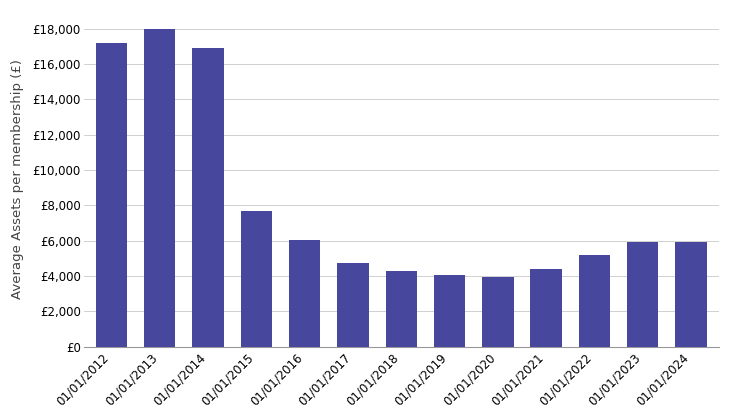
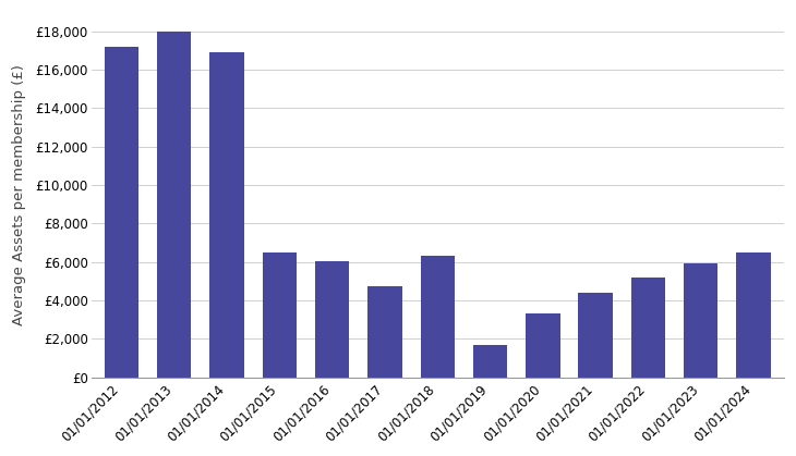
01/01/2015: £7,700 -> £6,500
01/01/2018: £4,300 -> £6,300
01/01/2019: £4,000 -> £1,700
01/01/2020: £4,000 -> £3,300
01/01/2024: £5,900 -> £6,500
